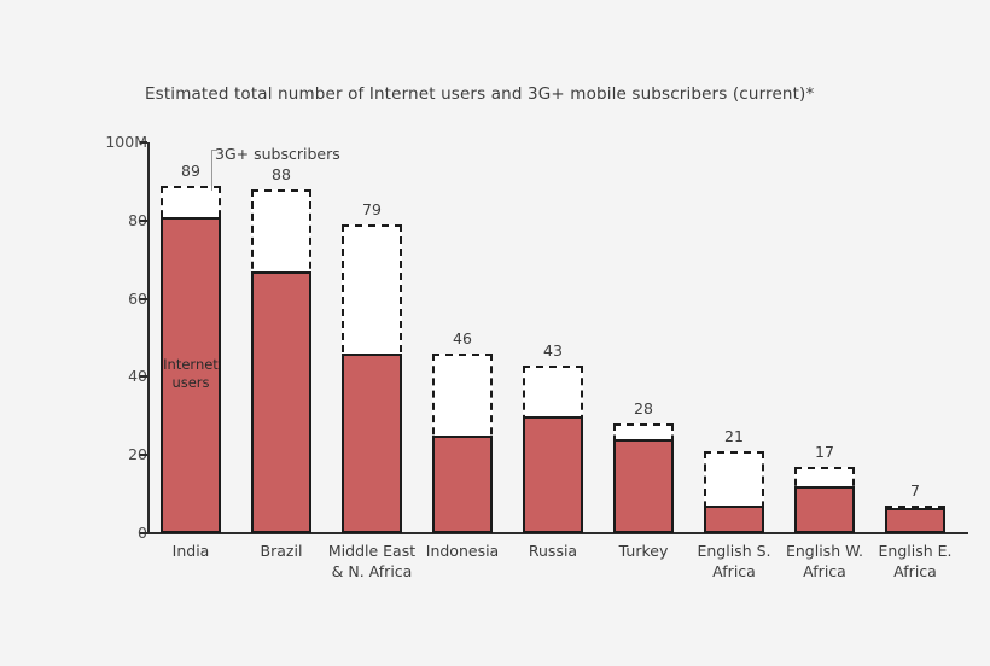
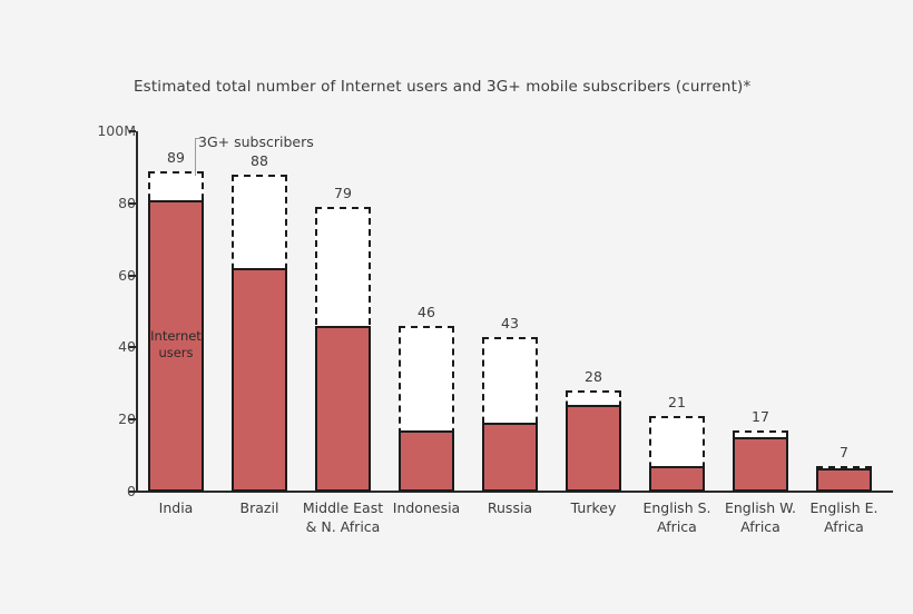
Internet users/Brazil: 67M -> 62M
Internet users/Indonesia: 25M -> 17M
Internet users/Russia: 30M -> 19M
Internet users/English W. Africa: 12M -> 15M
